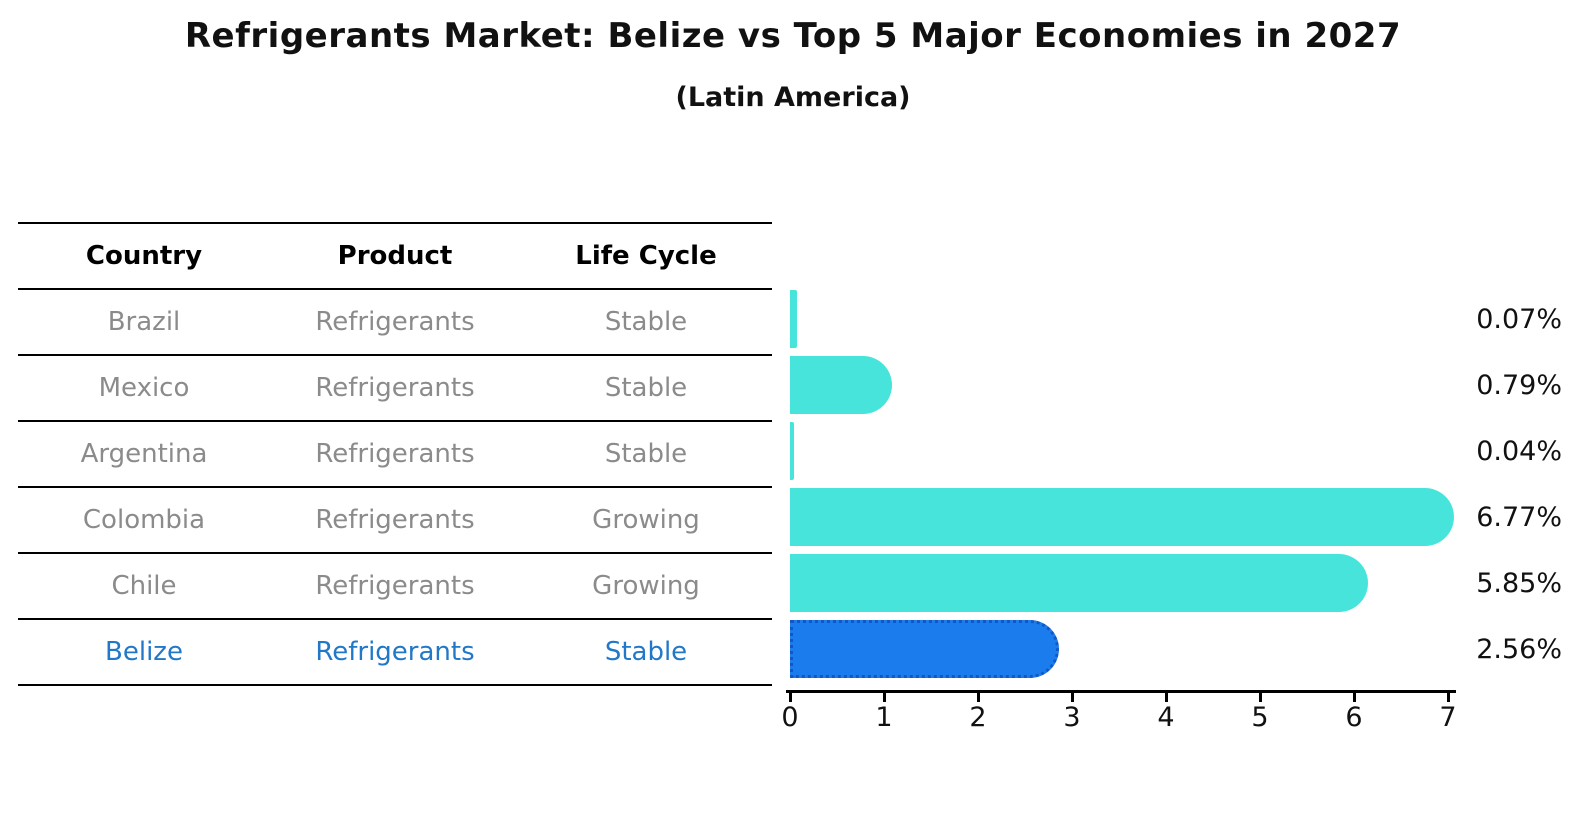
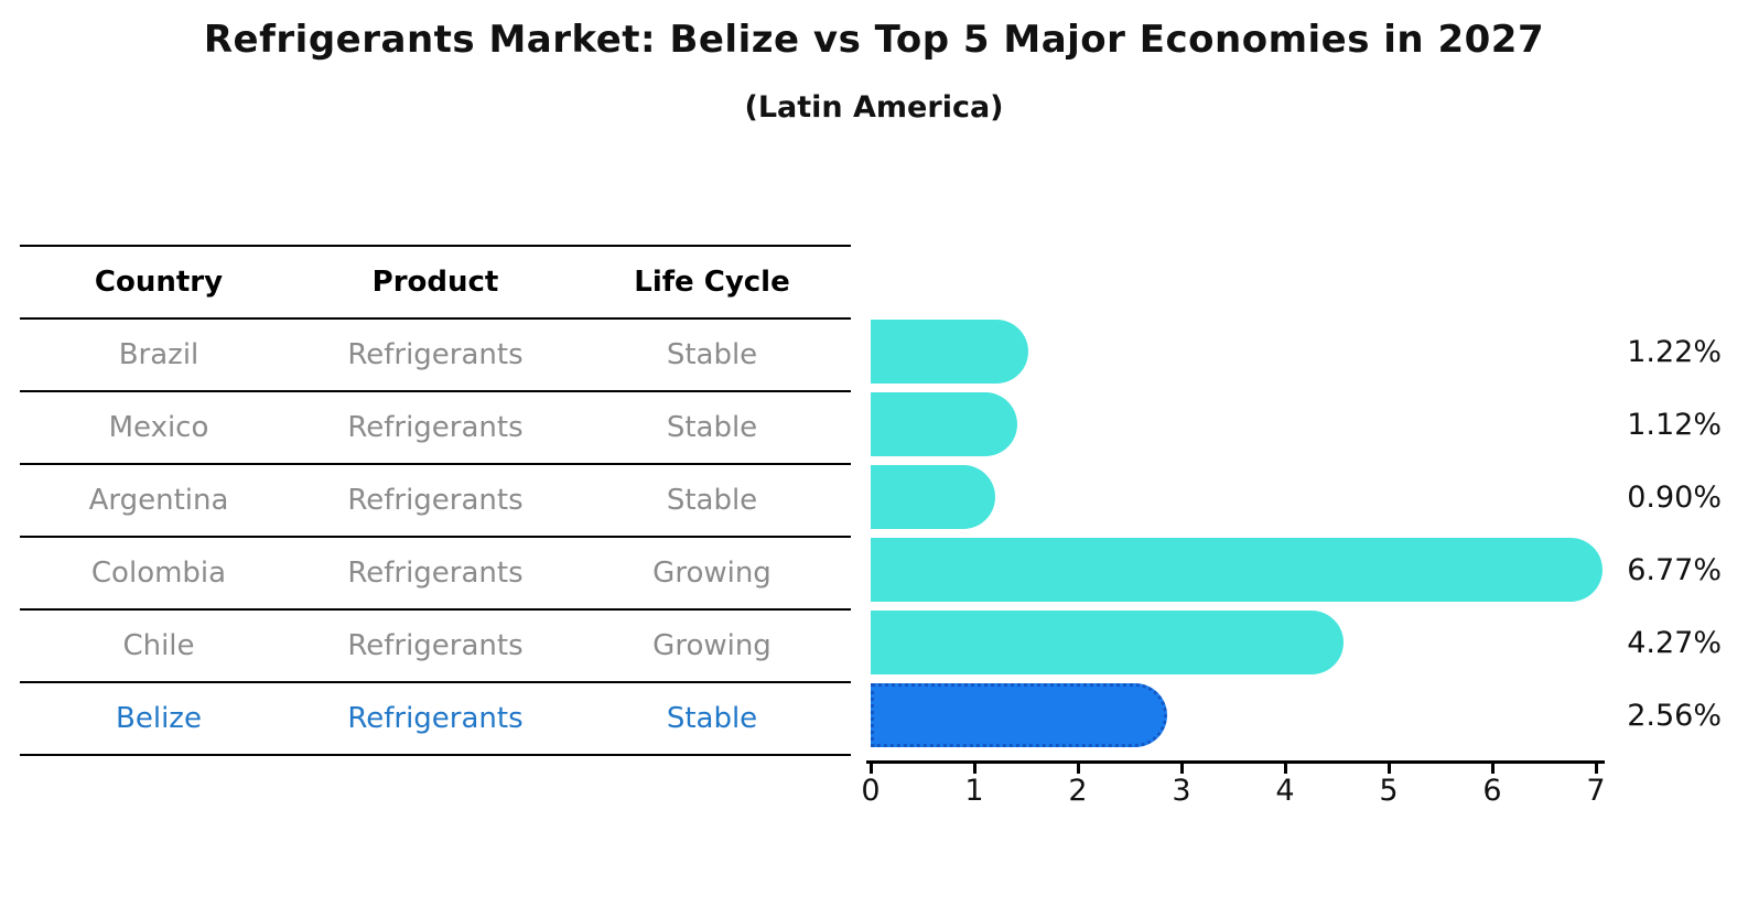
Brazil: 0.07% -> 1.22%
Mexico: 0.79% -> 1.12%
Argentina: 0.04% -> 0.90%
Chile: 5.85% -> 4.27%
